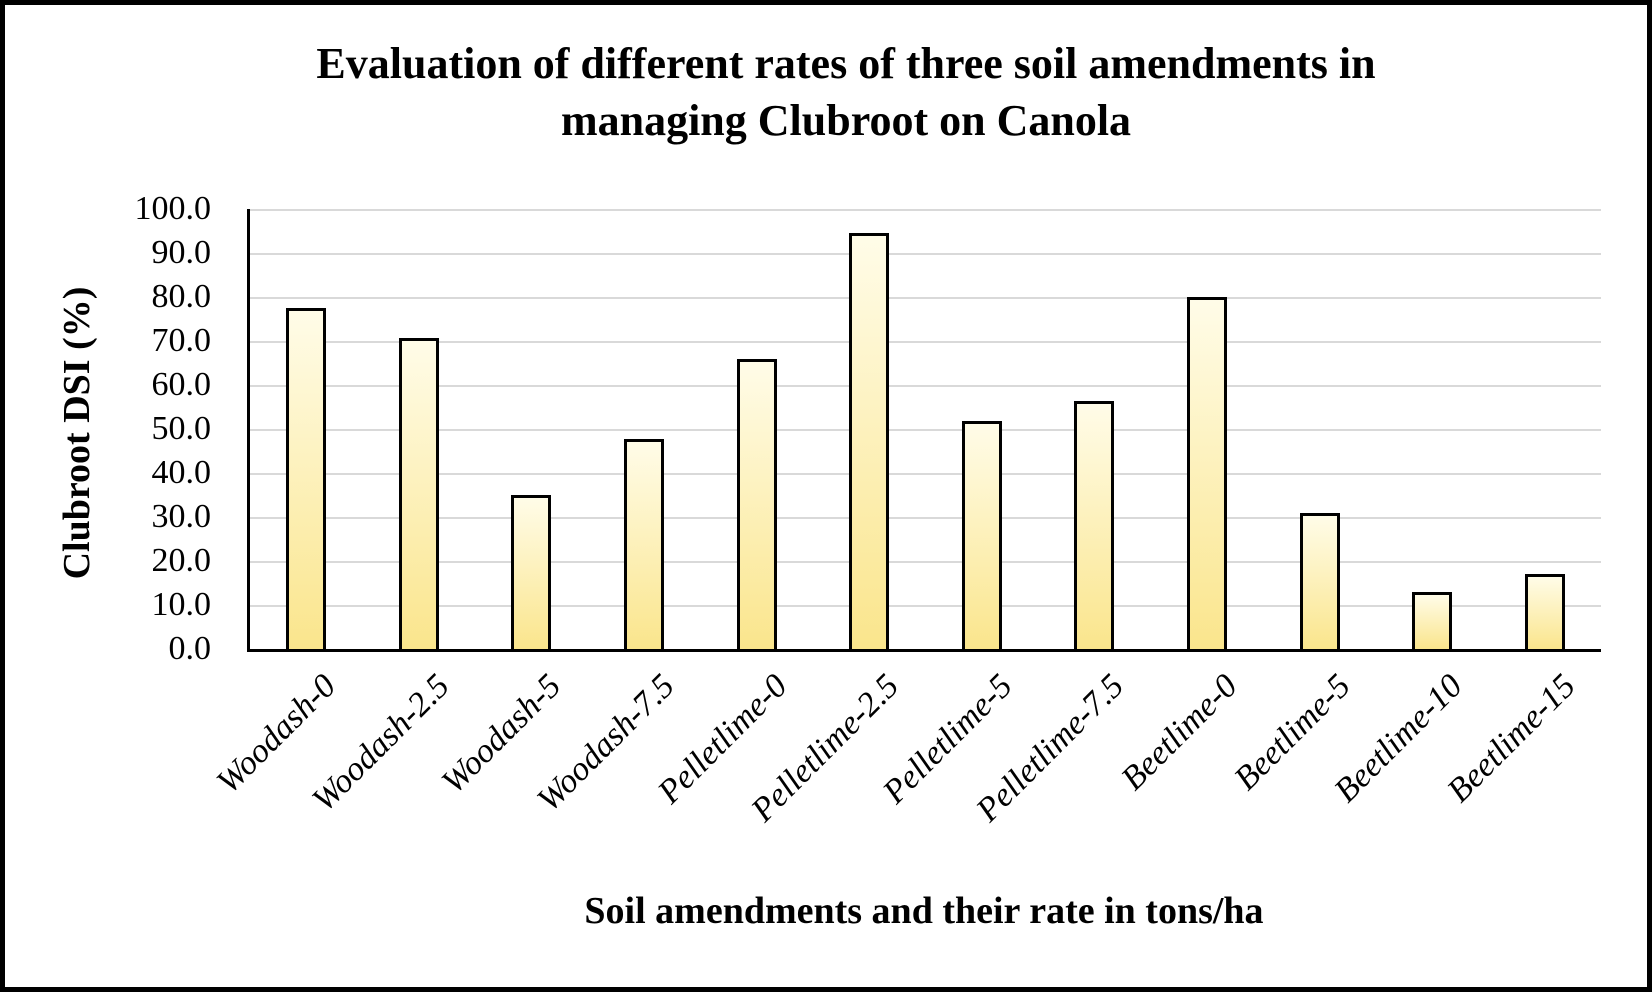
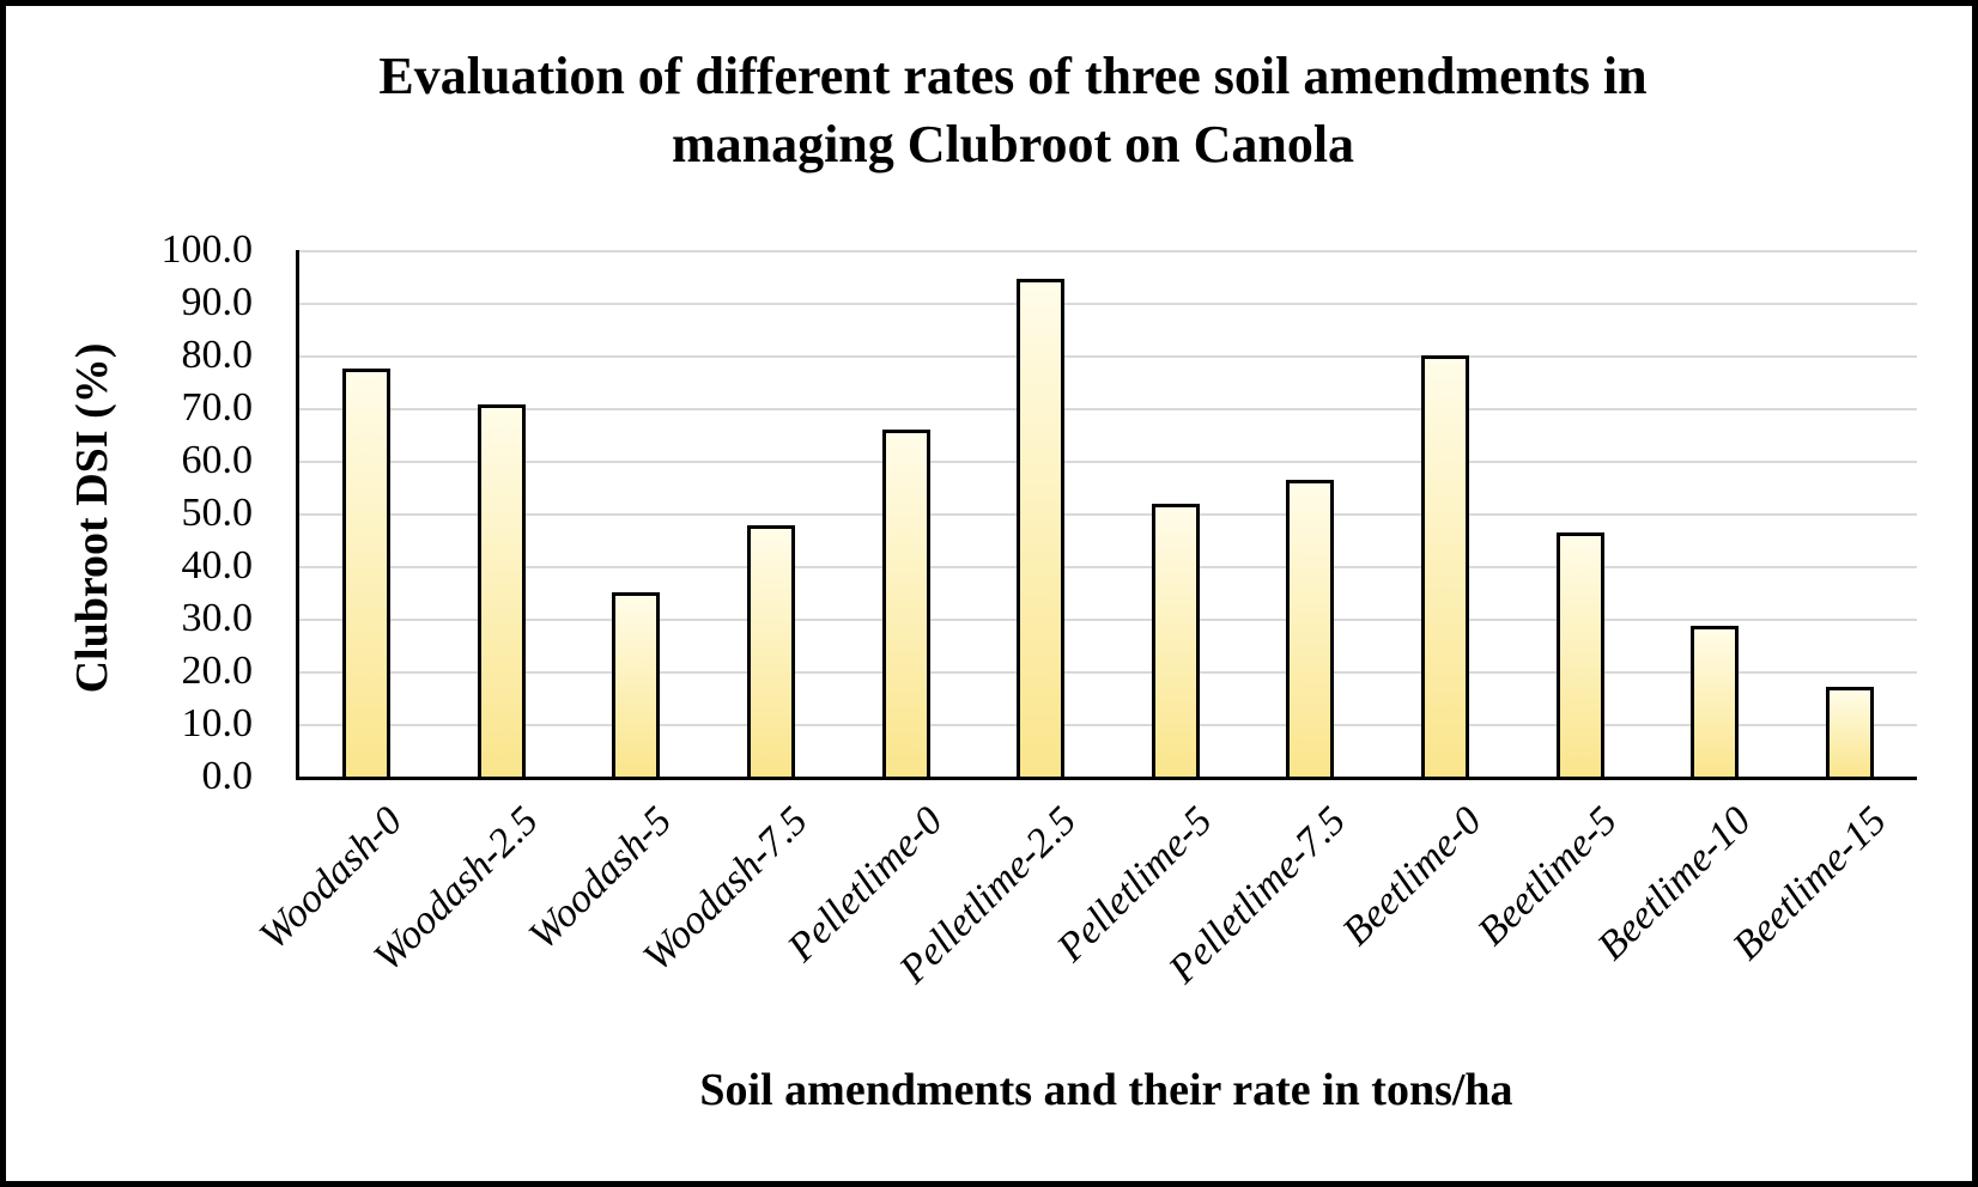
Beetlime-5: 31 -> 46
Beetlime-10: 13 -> 29
